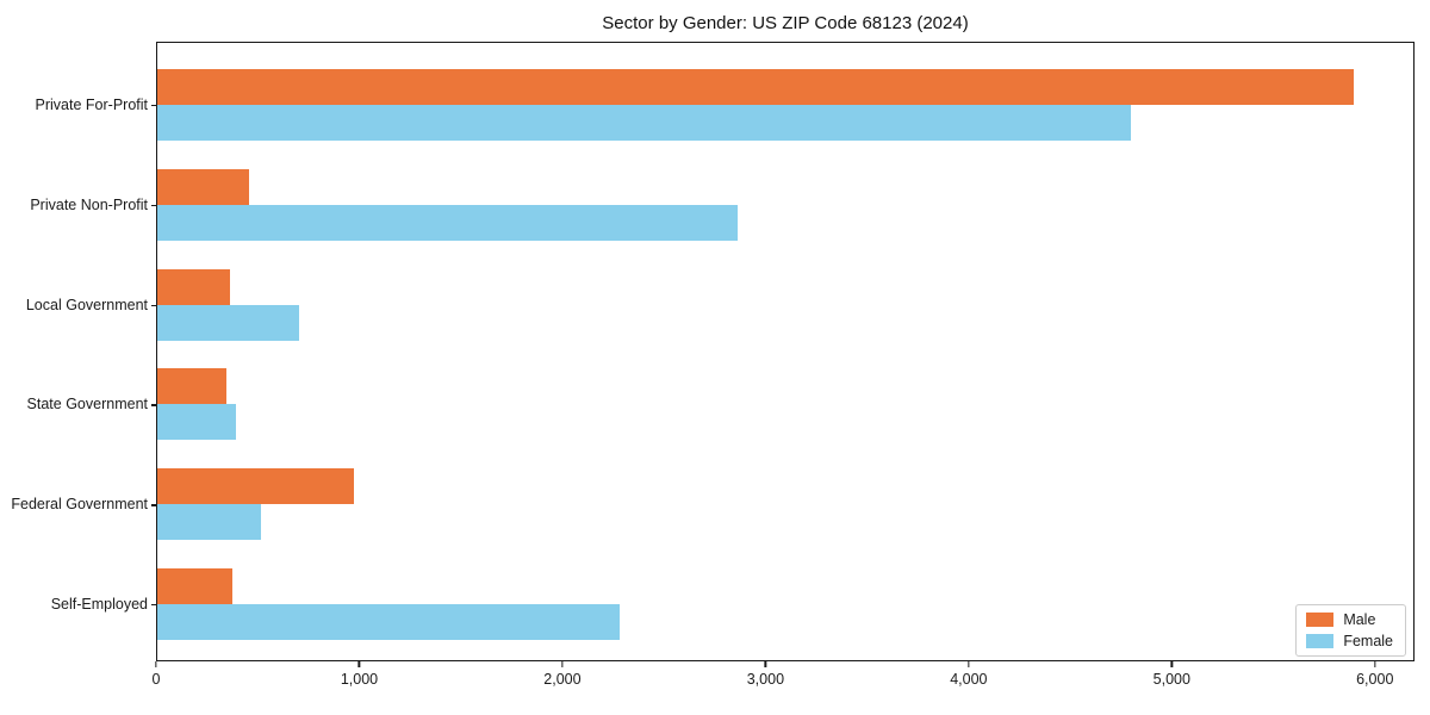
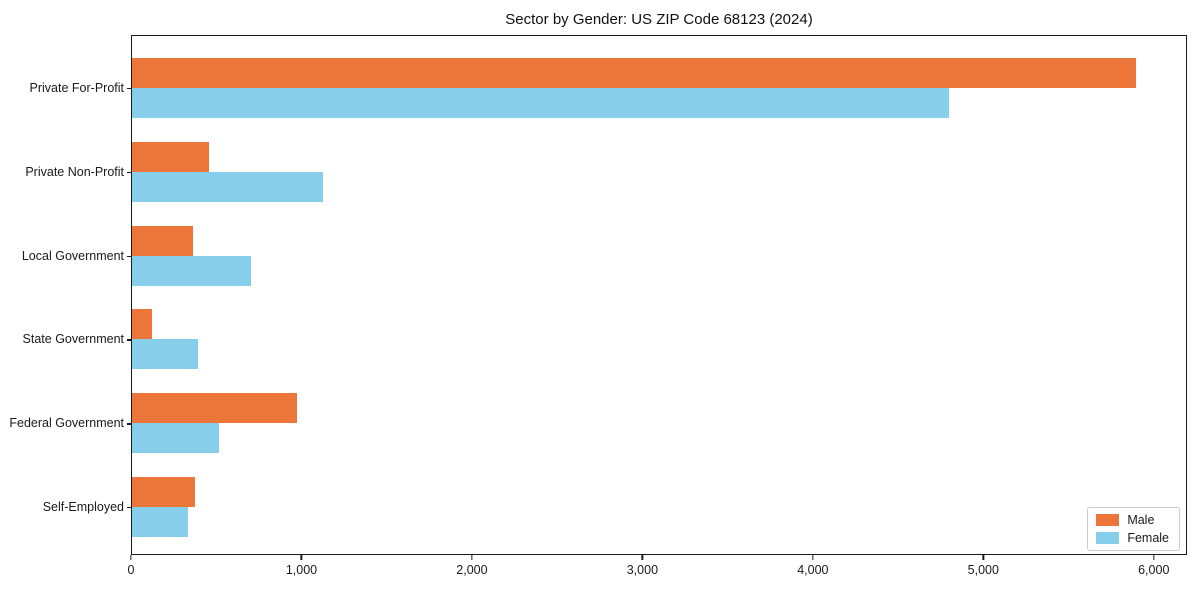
Female/Private Non-Profit: 2860 -> 1120
Male/State Government: 340 -> 120
Female/Self-Employed: 2280 -> 330
